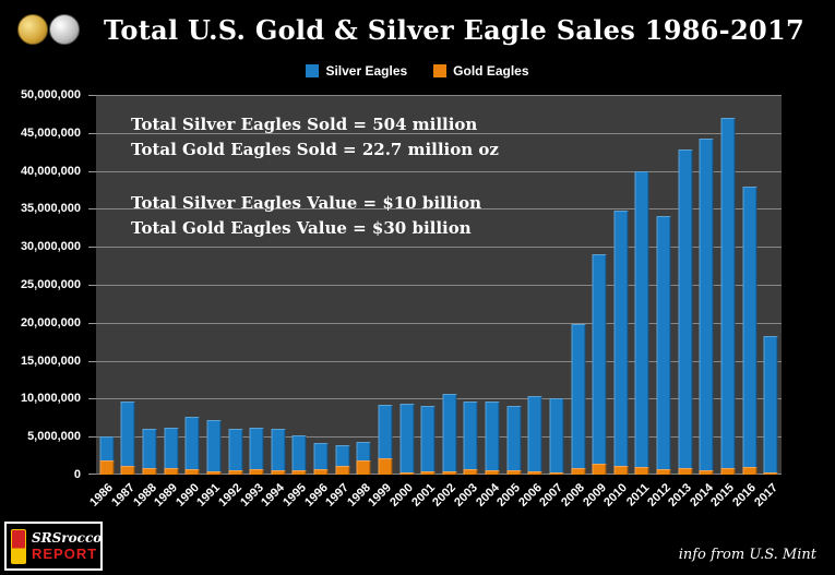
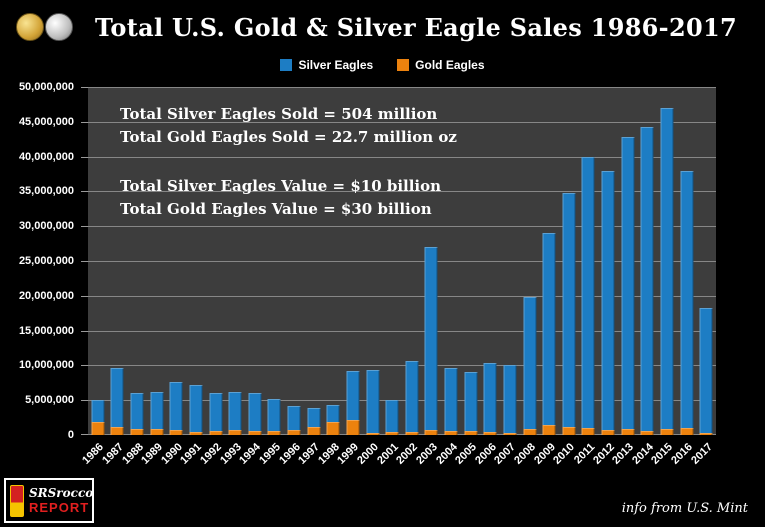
Silver Eagles/2001: 9000000 -> 5000000
Silver Eagles/2003: 10000000 -> 27000000
Silver Eagles/2012: 34000000 -> 38000000
